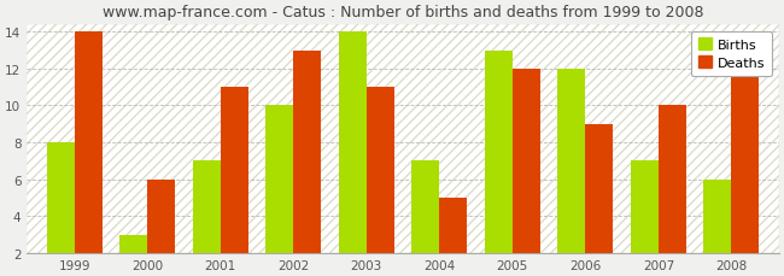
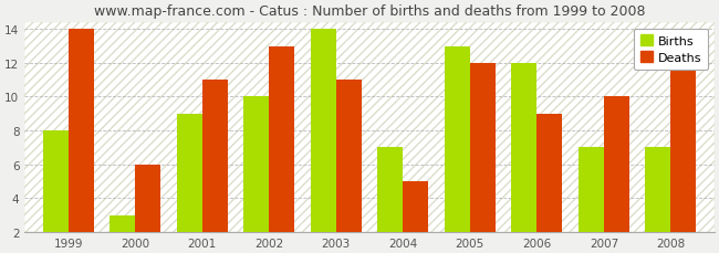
Births/2001: 7 -> 9
Births/2008: 6 -> 7
